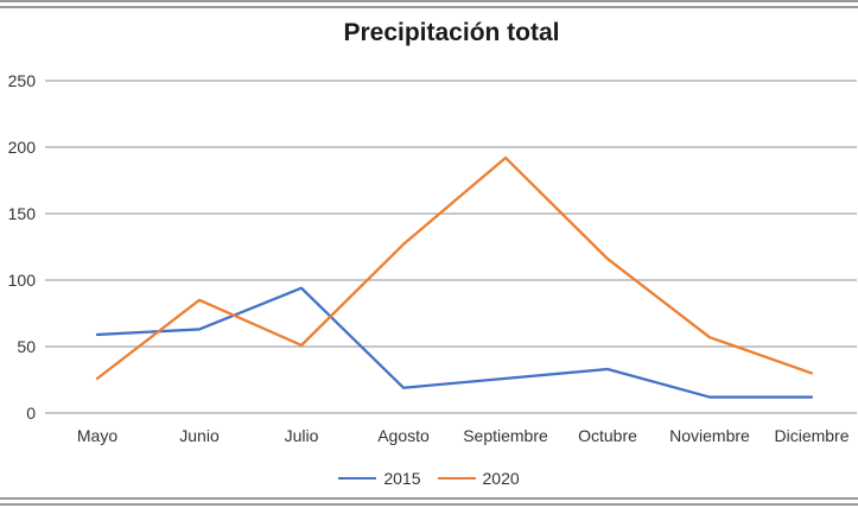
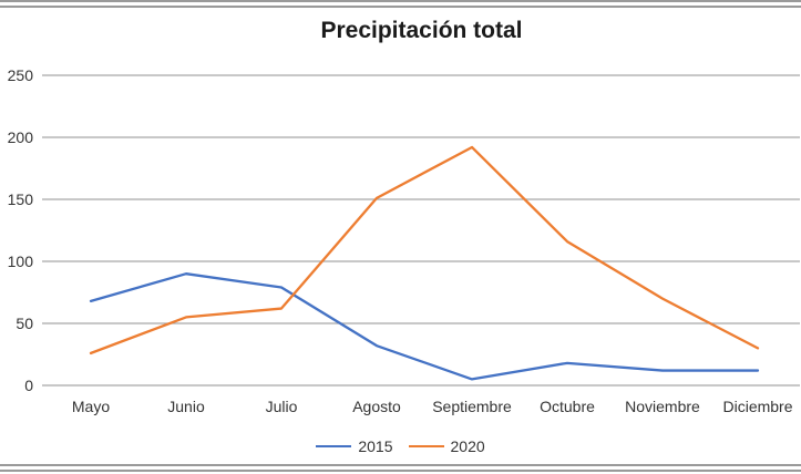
2015/Mayo: 59 -> 68
2015/Junio: 63 -> 90
2020/Junio: 85 -> 55
2015/Julio: 94 -> 79
2020/Julio: 51 -> 62
2015/Agosto: 19 -> 32
2020/Agosto: 127 -> 151
2015/Septiembre: 26 -> 5
2015/Octubre: 33 -> 18
2020/Noviembre: 57 -> 70
